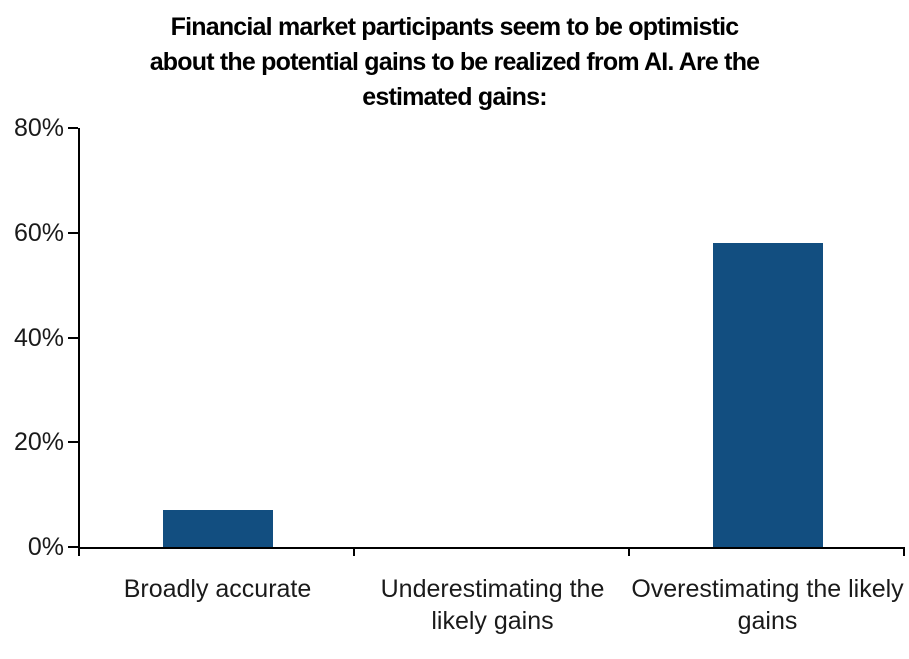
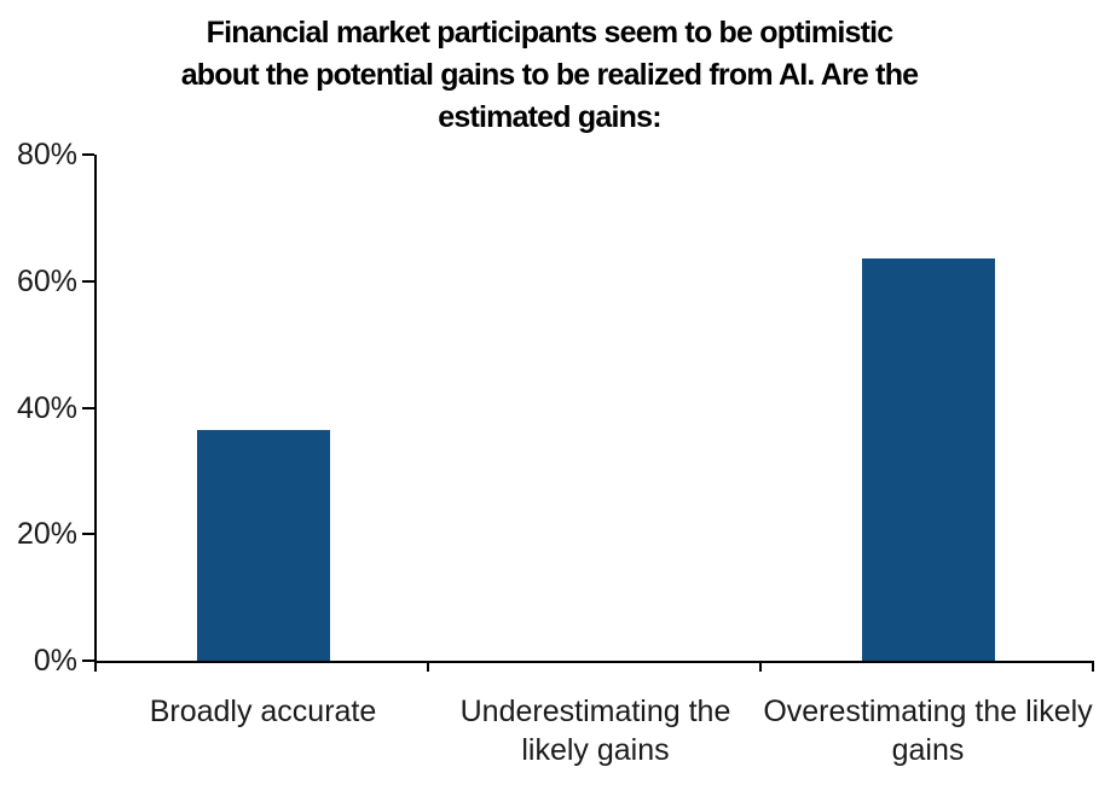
Broadly accurate: 7% -> 36%
Overestimating the likely gains: 58% -> 64%
